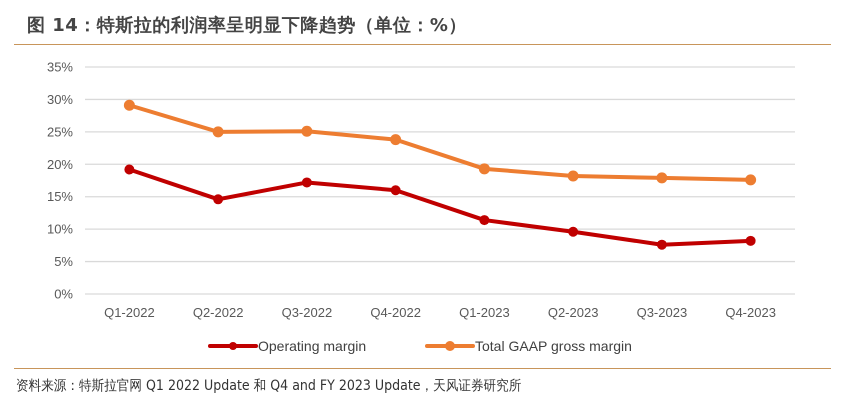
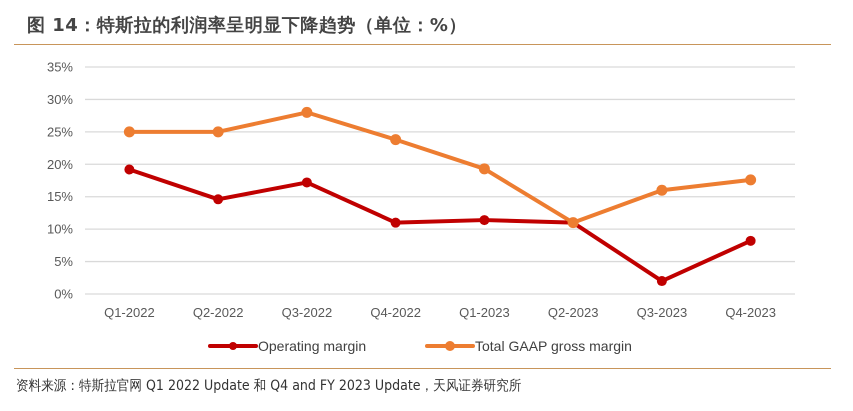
Total GAAP gross margin/Q1-2022: 29% -> 25%
Total GAAP gross margin/Q3-2022: 25% -> 28%
Operating margin/Q4-2022: 16% -> 11%
Operating margin/Q2-2023: 10% -> 11%
Total GAAP gross margin/Q2-2023: 18% -> 11%
Operating margin/Q3-2023: 8% -> 2%
Total GAAP gross margin/Q3-2023: 18% -> 16%
